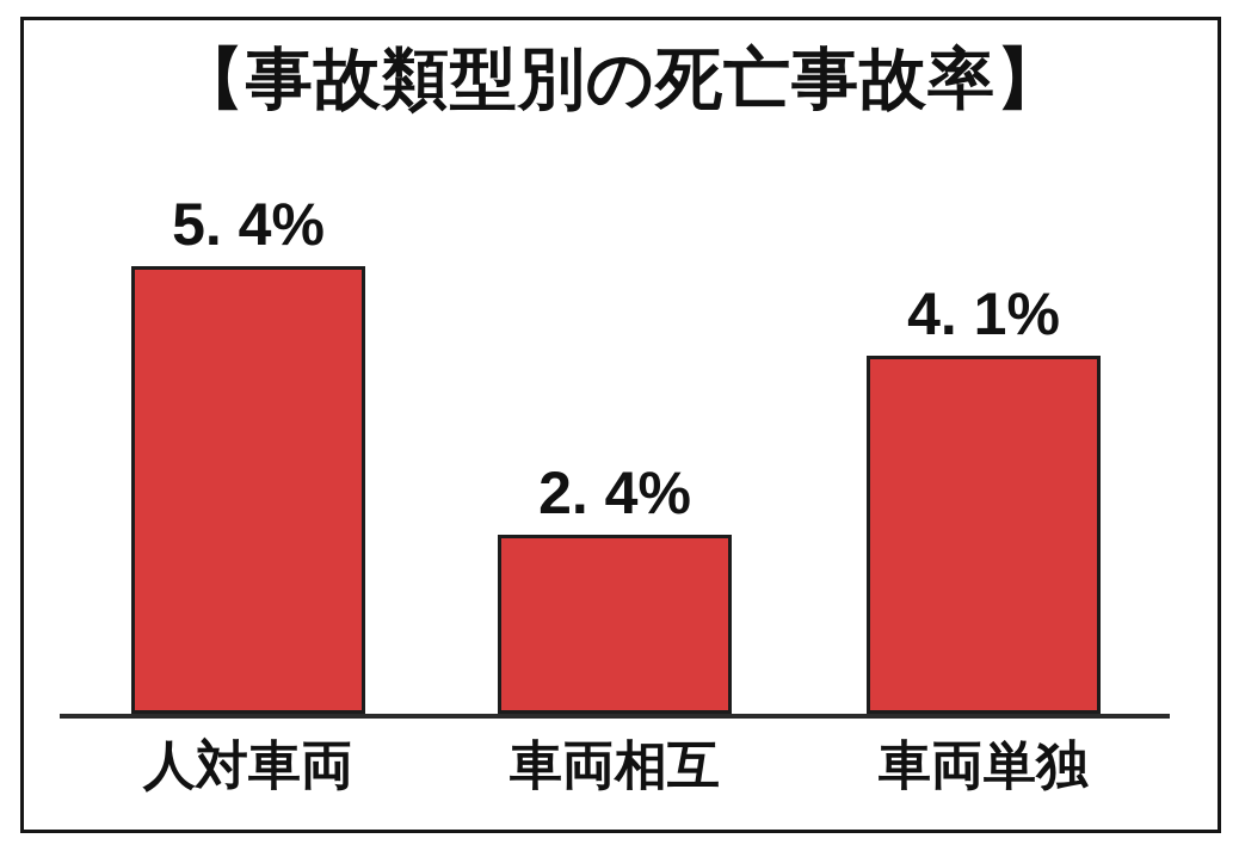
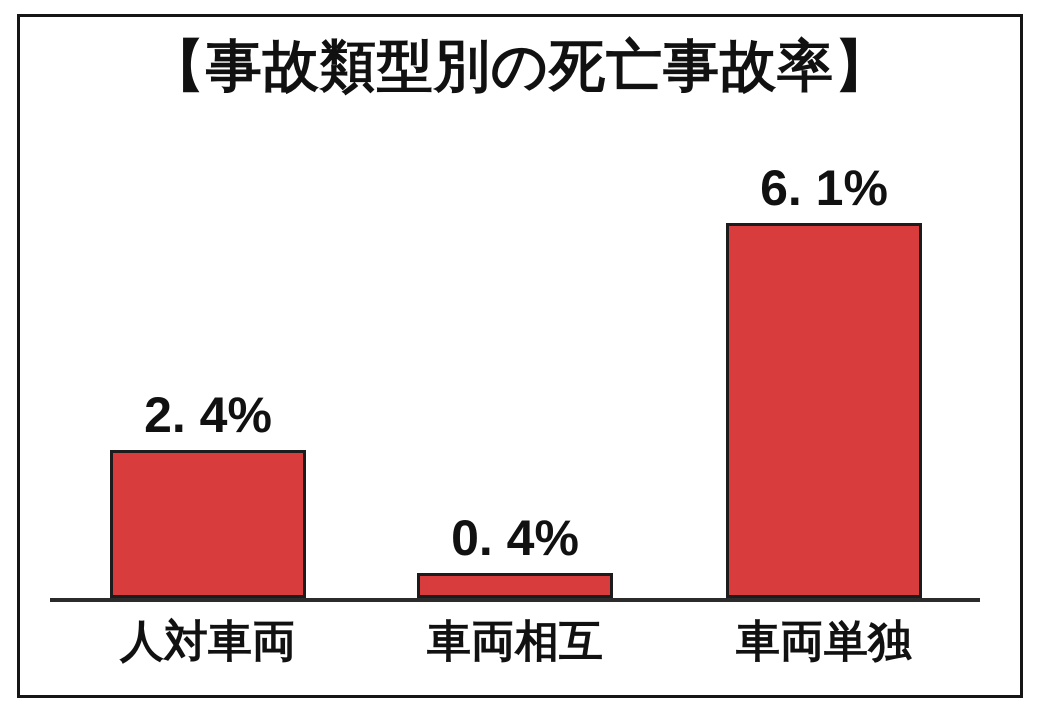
人対車両: 5 -> 2
車両相互: 2 -> 0
車両単独: 4 -> 6
